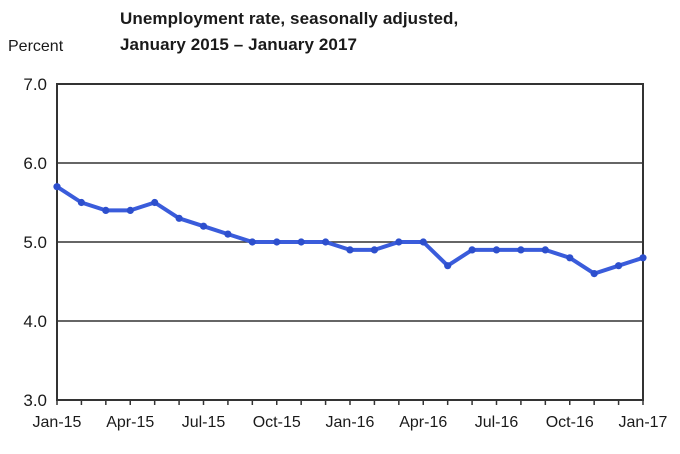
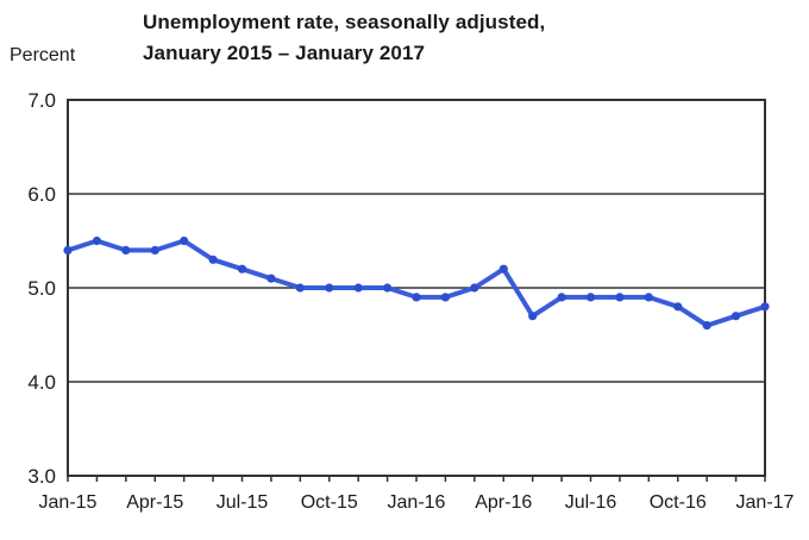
Jan-15: 5.7 -> 5.4
Apr-16: 5.0 -> 5.2
